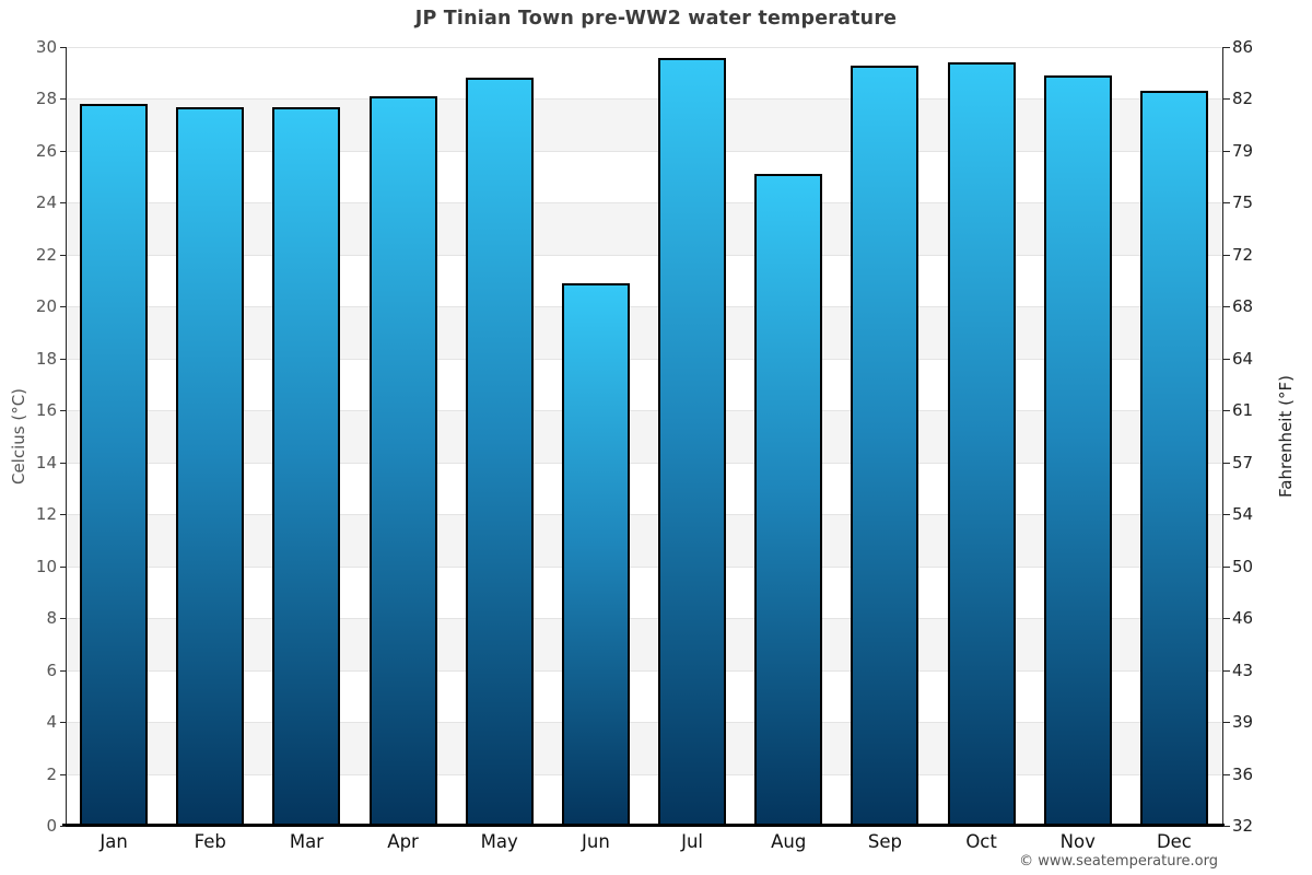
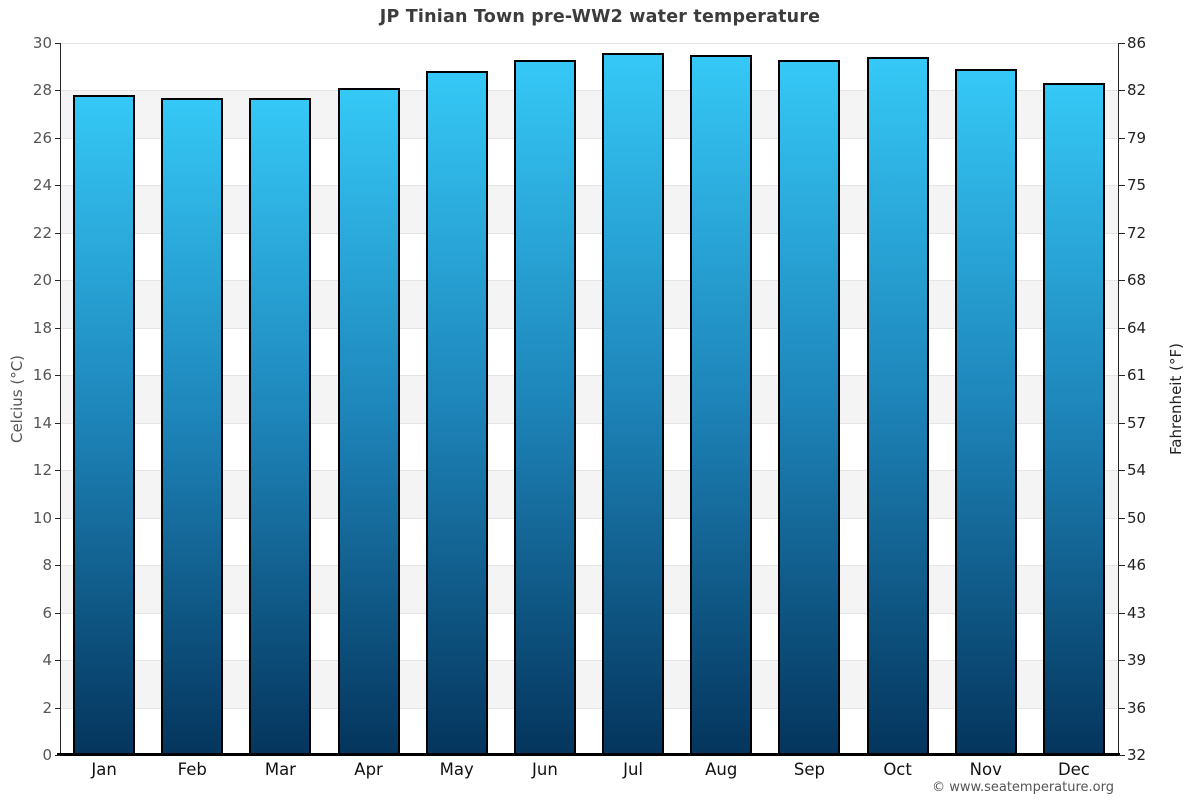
Jun: 20.9 -> 29.3
Aug: 25.1 -> 29.5
